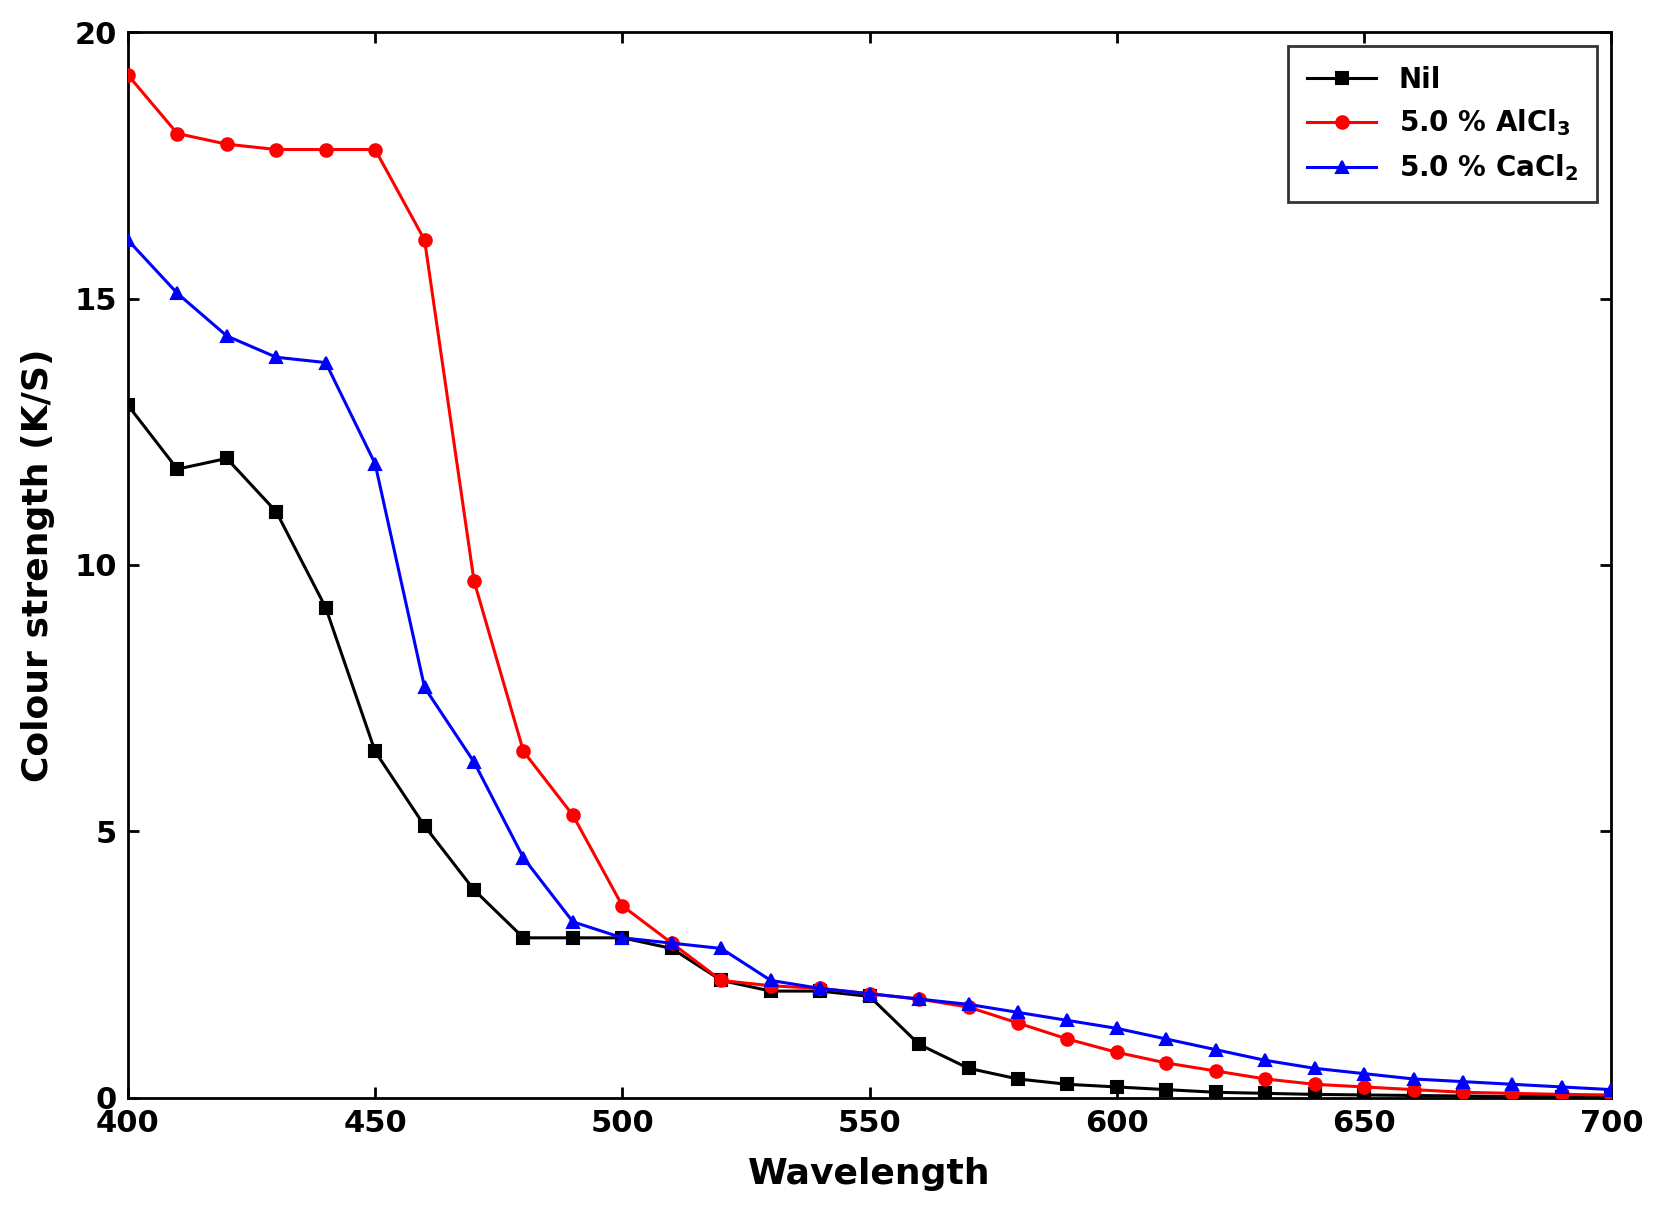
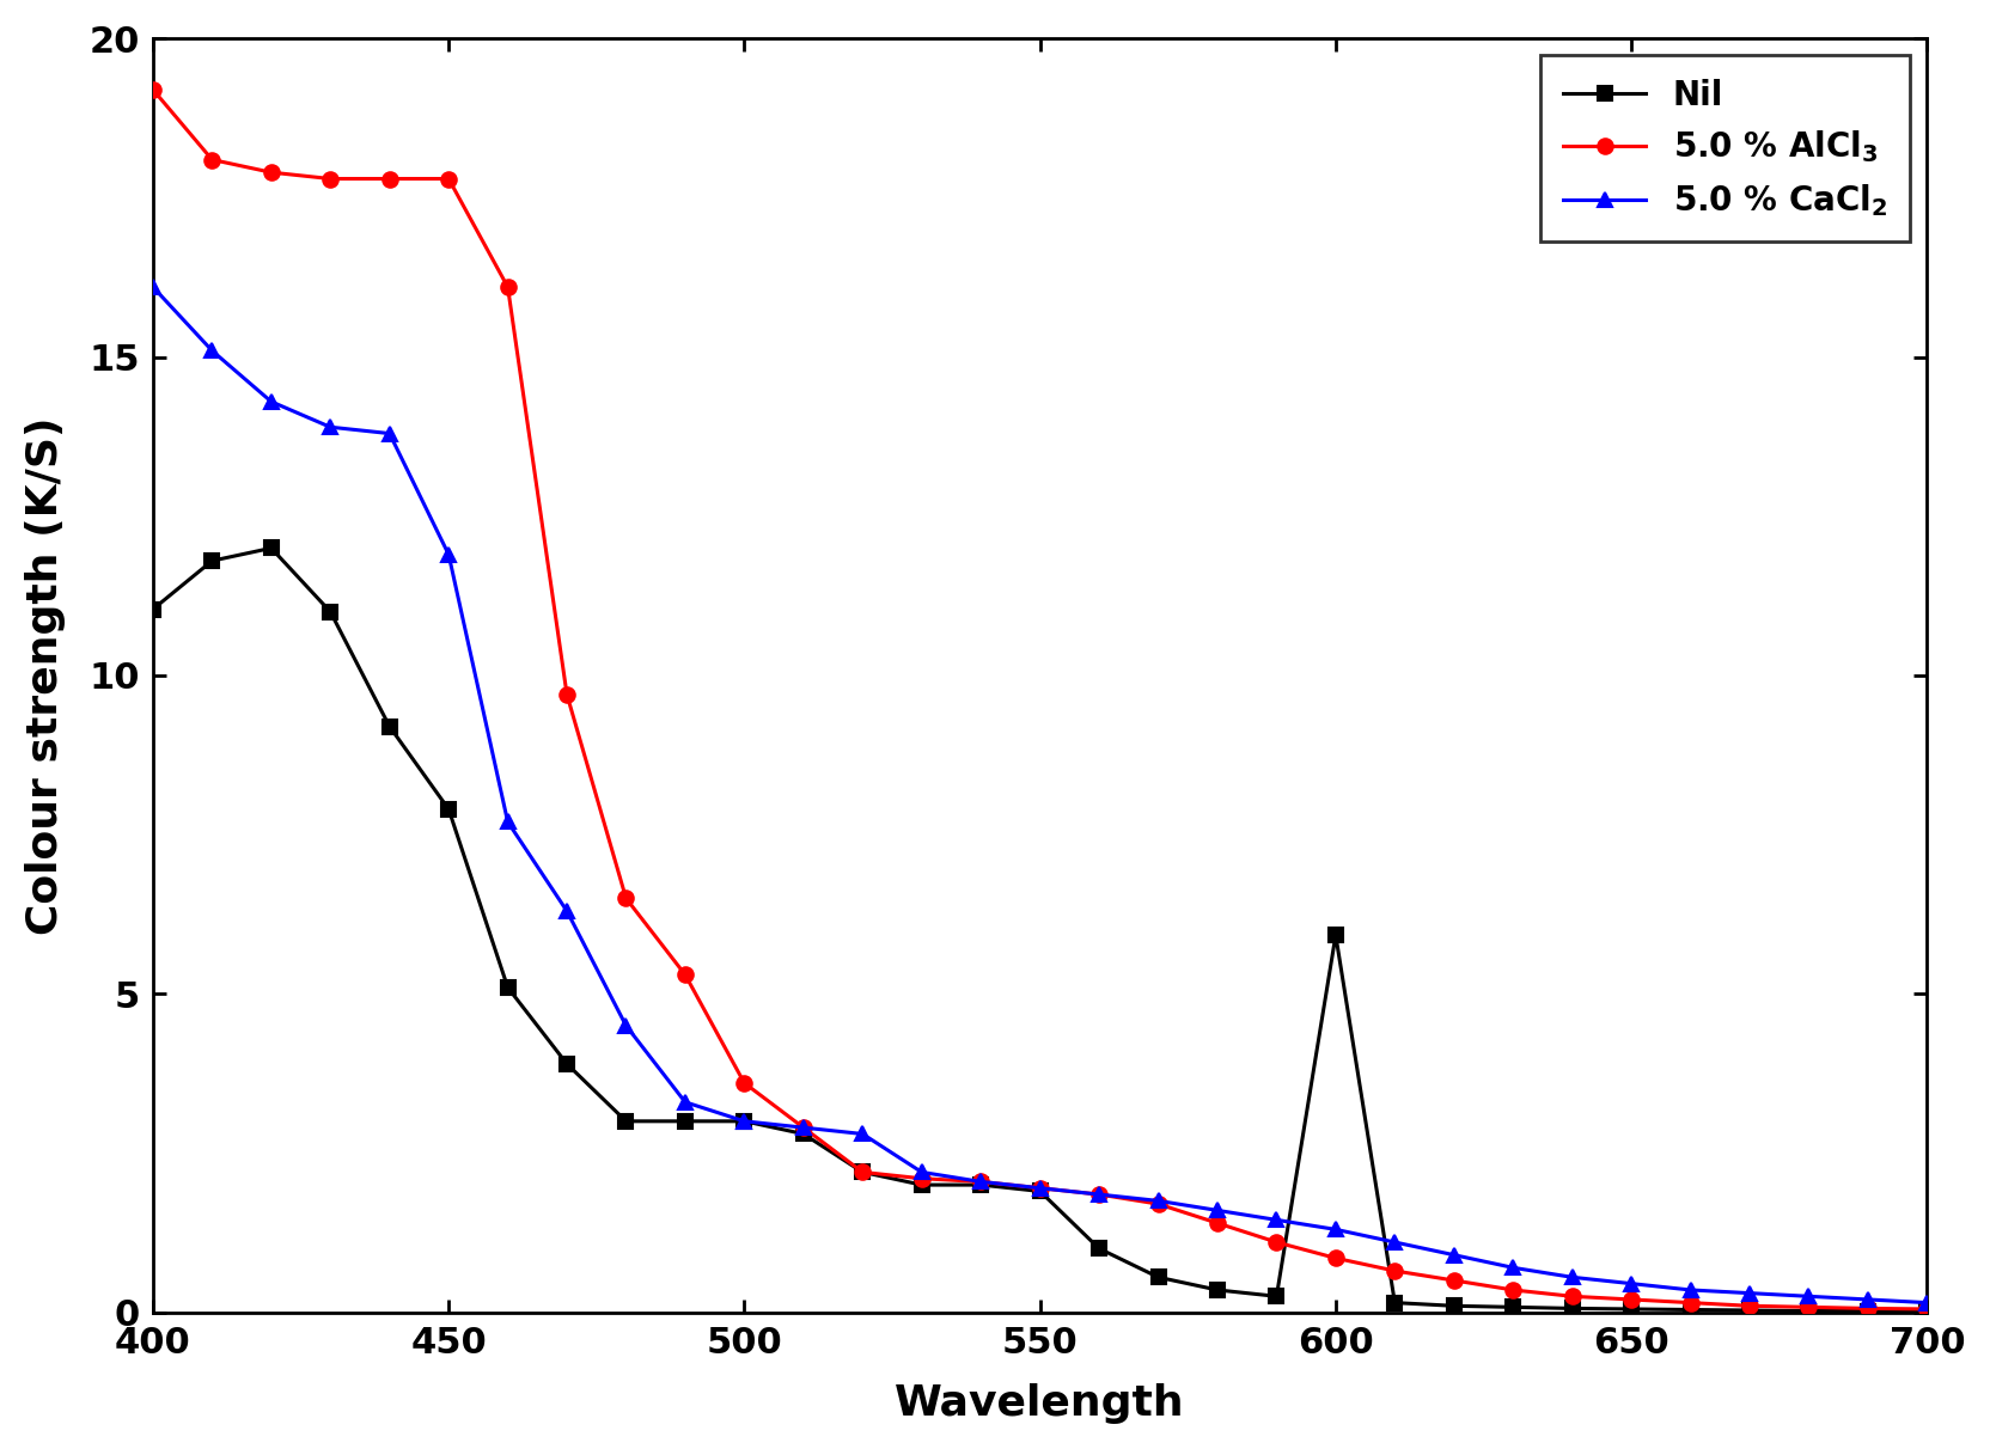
Nil/400: 13.00 -> 11.04
Nil/450: 6.50 -> 7.90
Nil/600: 0.20 -> 5.92
